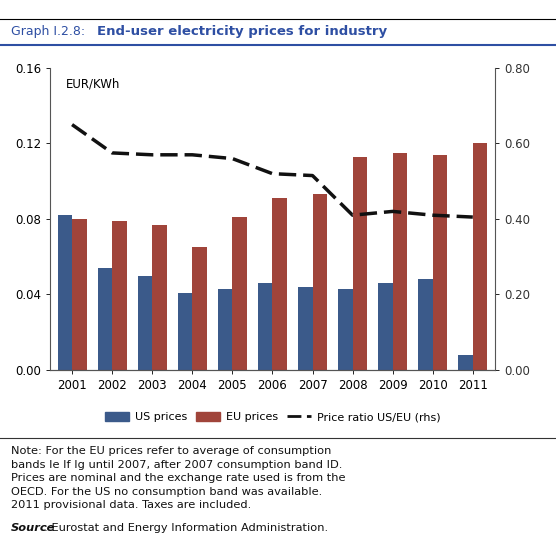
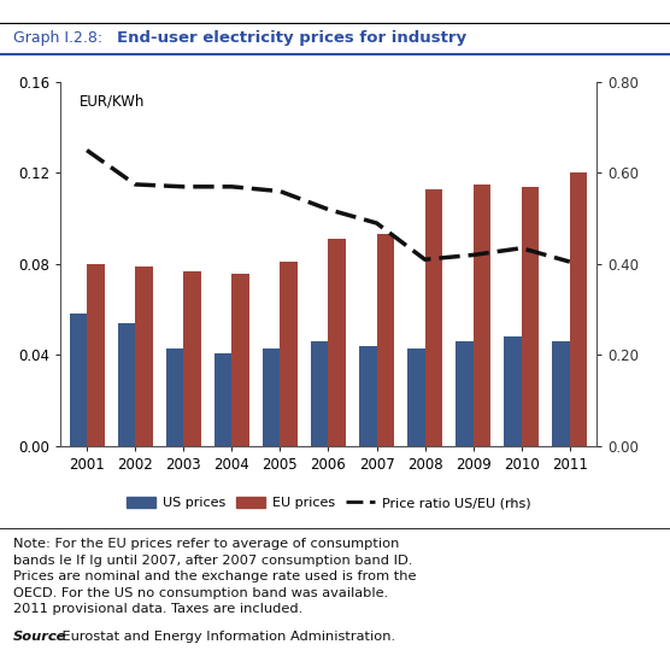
US prices/2001: 0.082 -> 0.058
US prices/2003: 0.050 -> 0.043
EU prices/2004: 0.065 -> 0.076
Price ratio US/EU (rhs)/2007: 0.515 -> 0.490
Price ratio US/EU (rhs)/2010: 0.410 -> 0.435
US prices/2011: 0.008 -> 0.046
